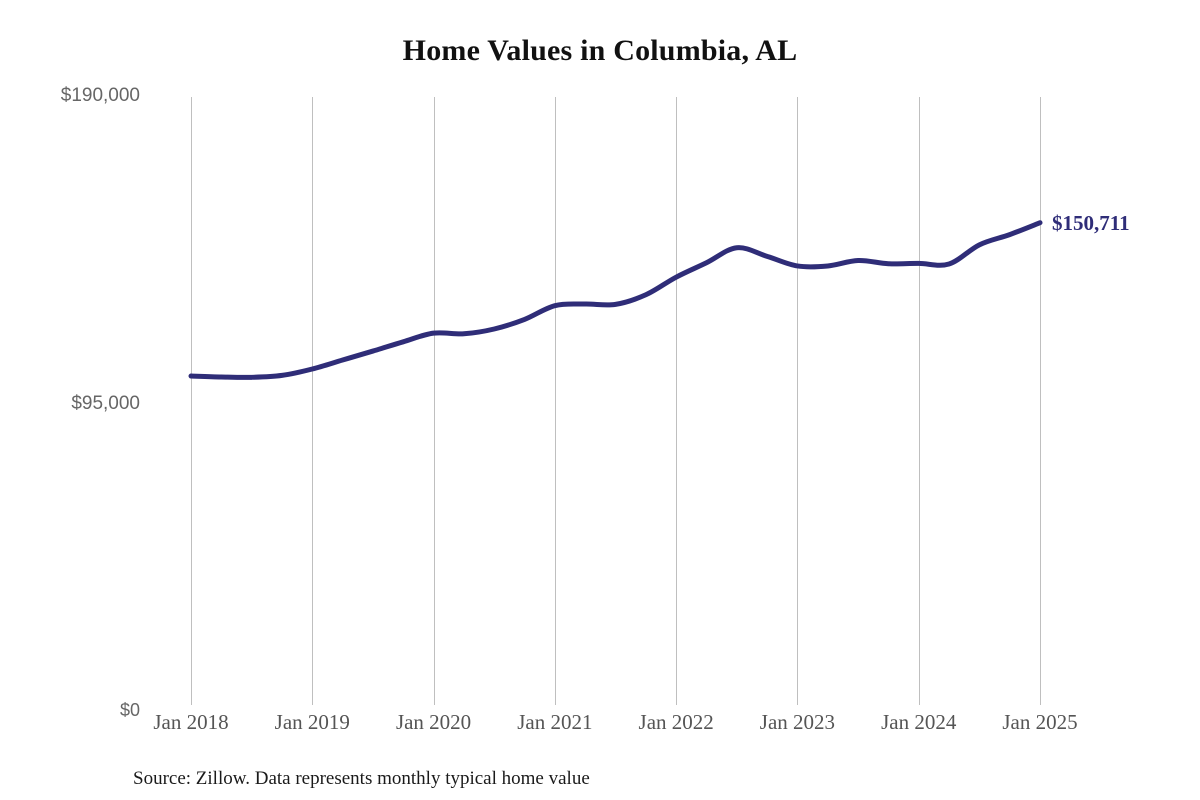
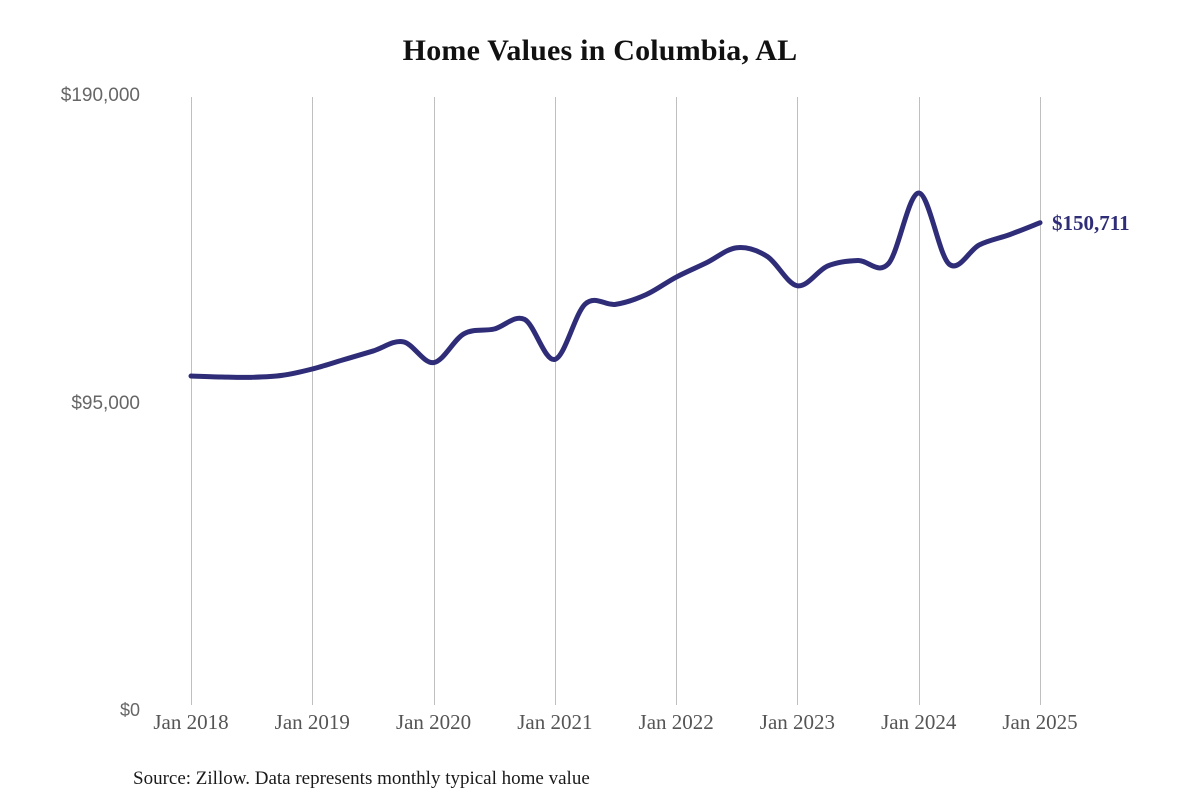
Jan 2020: $116000 -> $107000
Jan 2021: $125000 -> $108000
Jan 2023: $137000 -> $131000
Jan 2024: $138000 -> $160000
